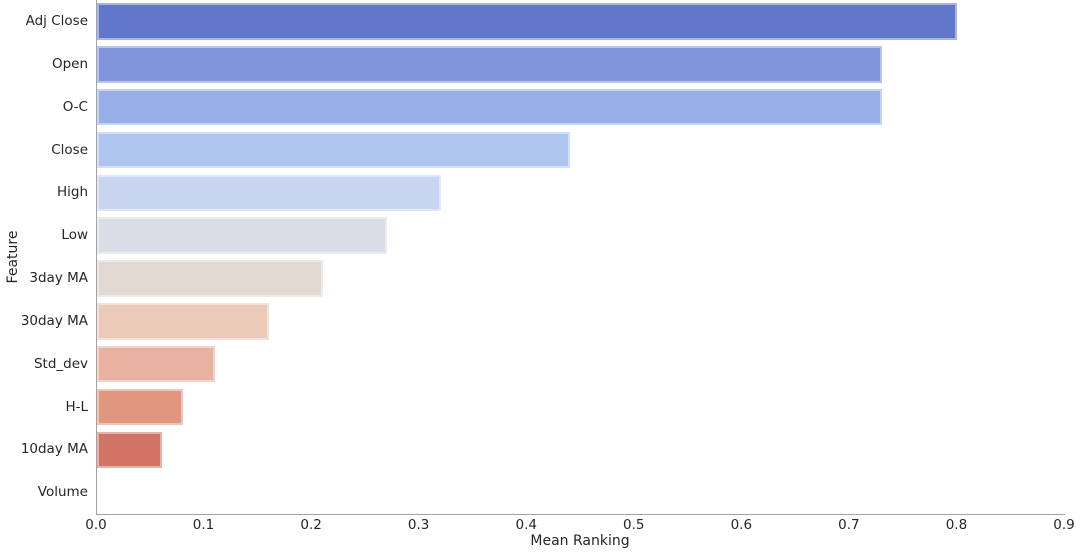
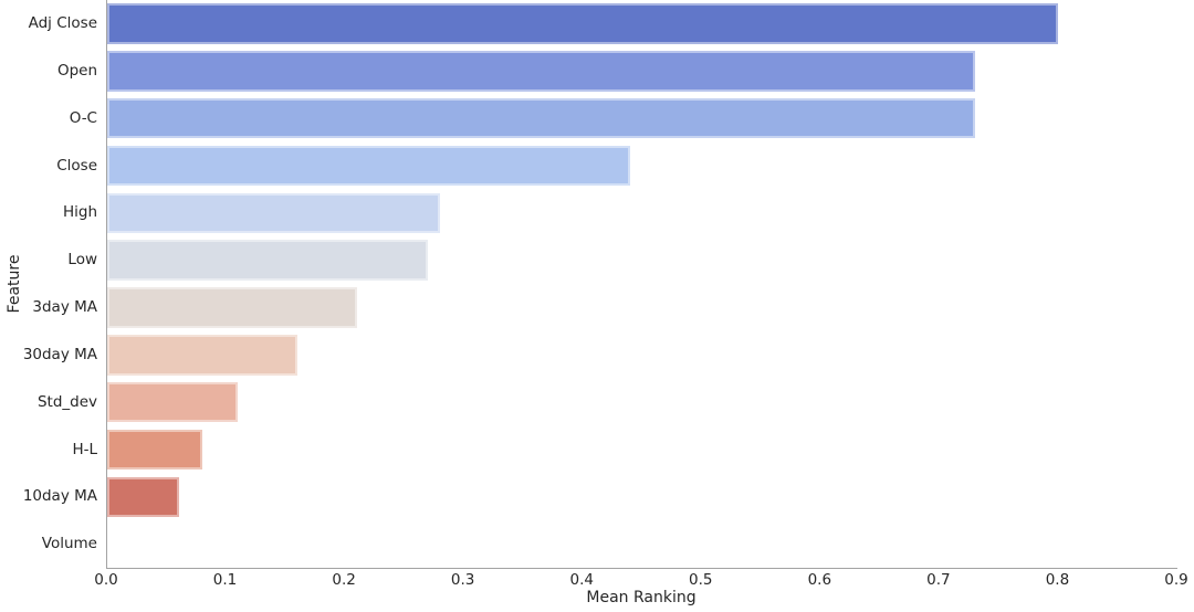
High: 0.32 -> 0.28
